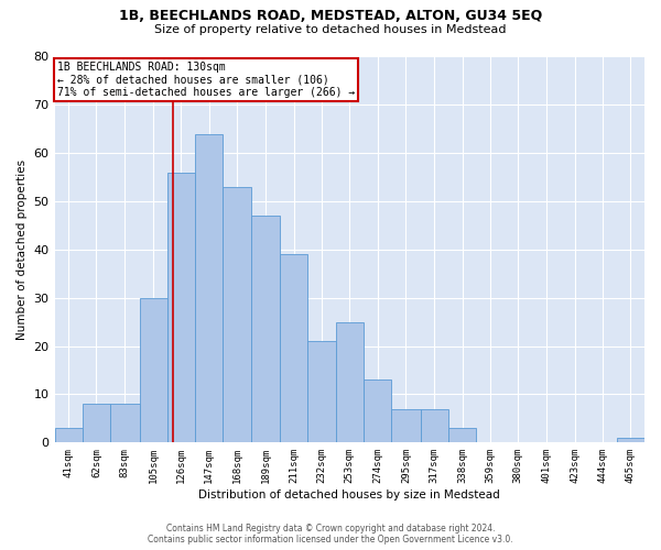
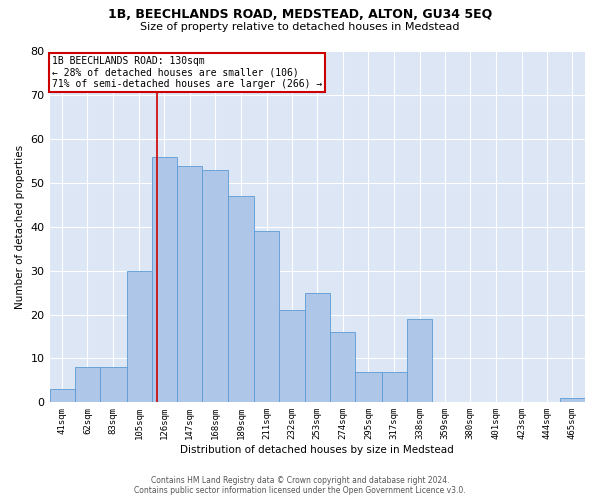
147sqm: 64 -> 54
274sqm: 13 -> 16
338sqm: 3 -> 19
